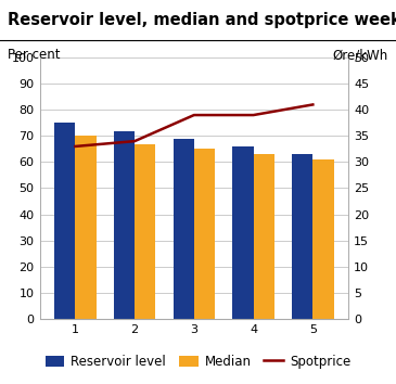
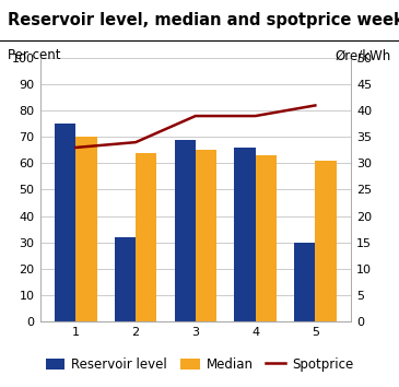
Reservoir level/2: 72 -> 32
Median/2: 67 -> 64
Reservoir level/5: 63 -> 30
